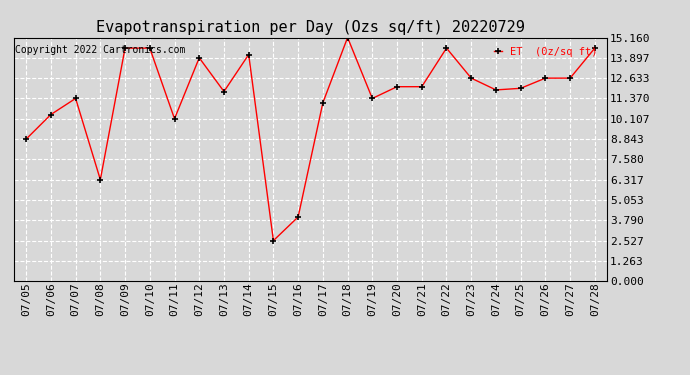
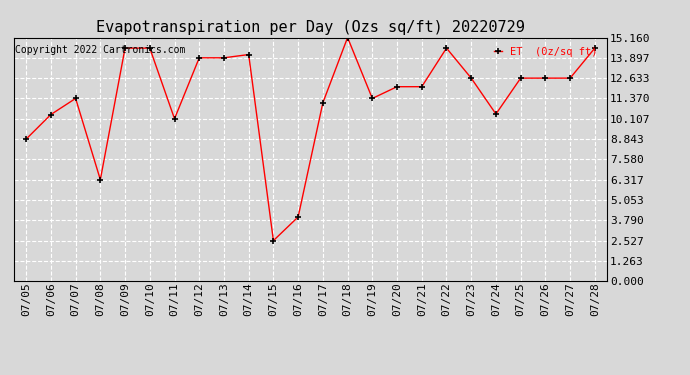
07/13: 11.8 -> 13.9
07/24: 11.9 -> 10.4
07/25: 12.0 -> 12.6
